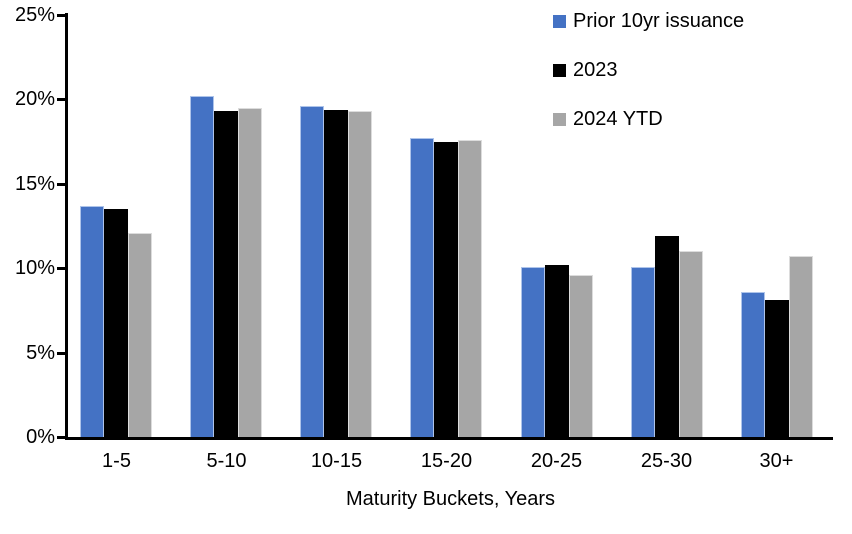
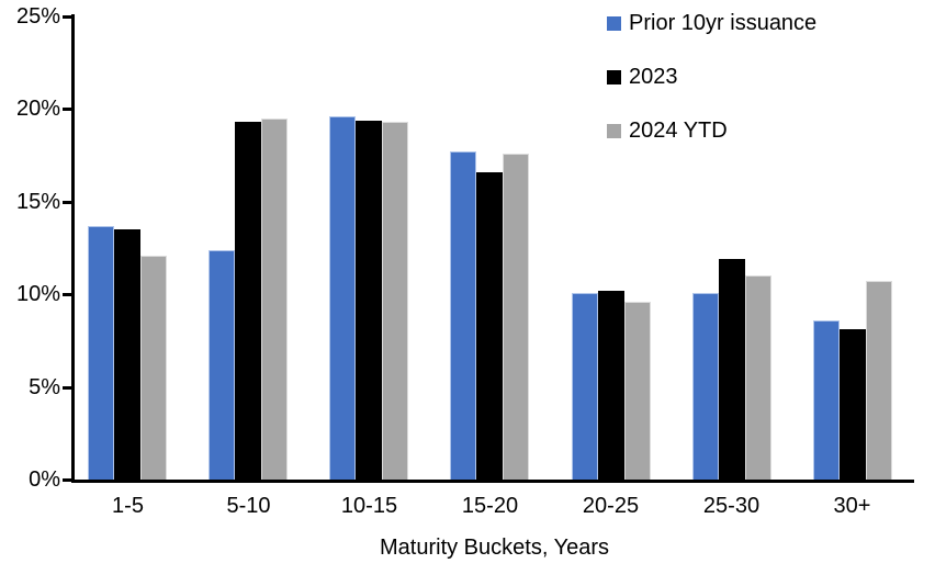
Prior 10yr issuance/5-10: 20.2% -> 12.4%
2023/15-20: 17.5% -> 16.6%
